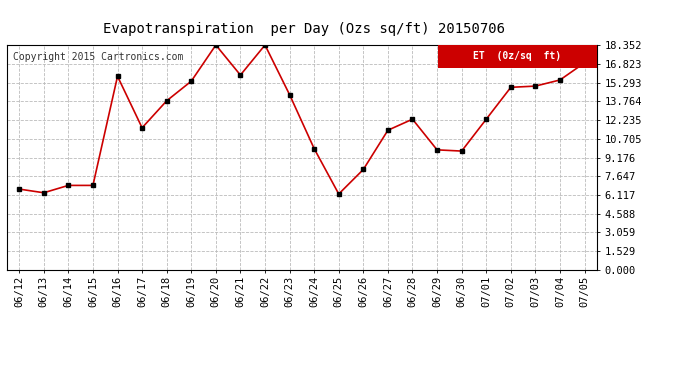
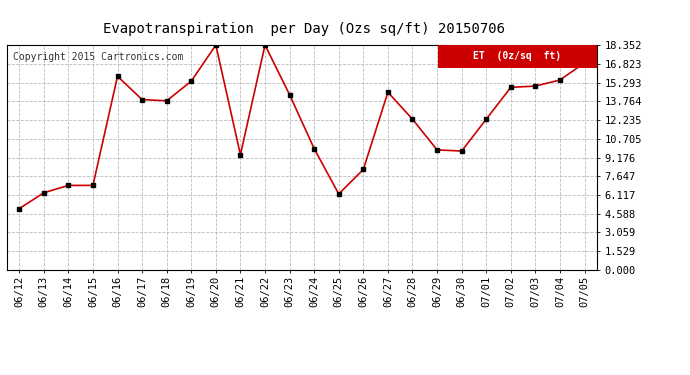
06/12: 6.6 -> 5.0
06/17: 11.6 -> 13.9
06/21: 15.9 -> 9.4
06/27: 11.4 -> 14.5
